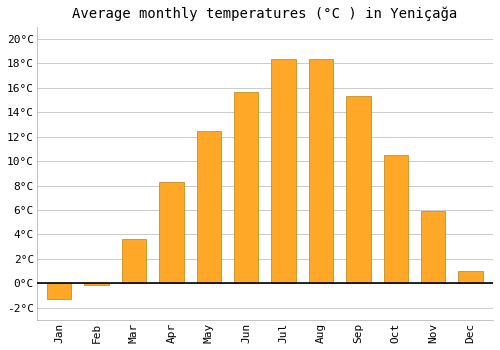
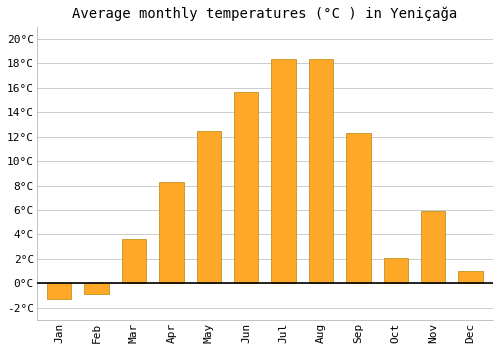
Feb: -0.1°C -> -0.9°C
Sep: 15.3°C -> 12.3°C
Oct: 10.5°C -> 2.1°C
